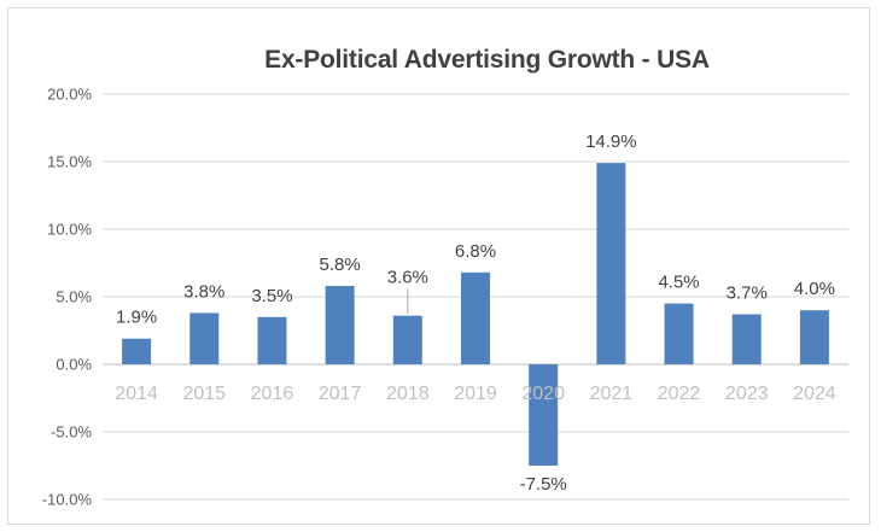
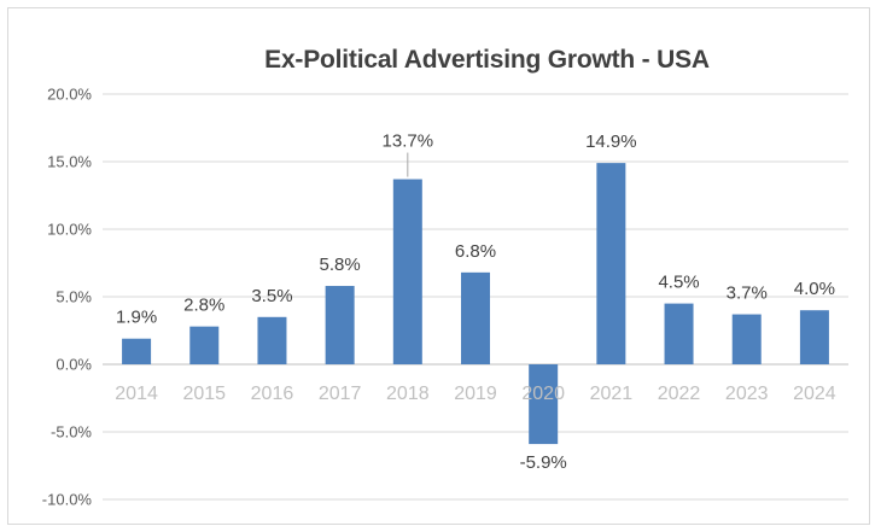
2015: 3.8% -> 2.8%
2018: 3.6% -> 13.7%
2020: -7.5% -> -5.9%
